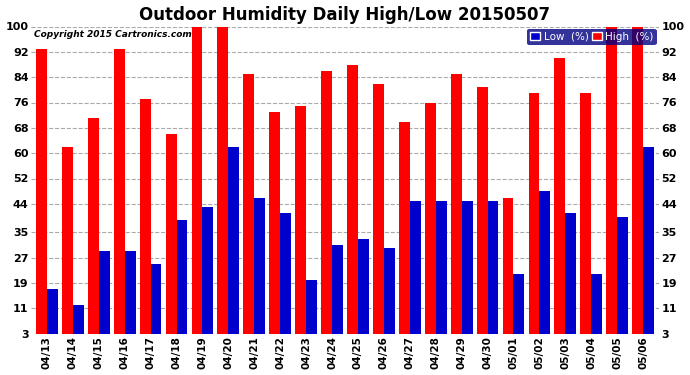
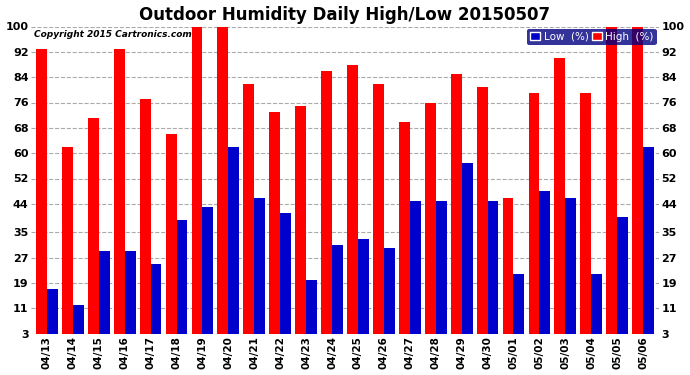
High (%)/04/21: 85 -> 82
Low (%)/04/29: 45 -> 57
Low (%)/05/03: 41 -> 46
